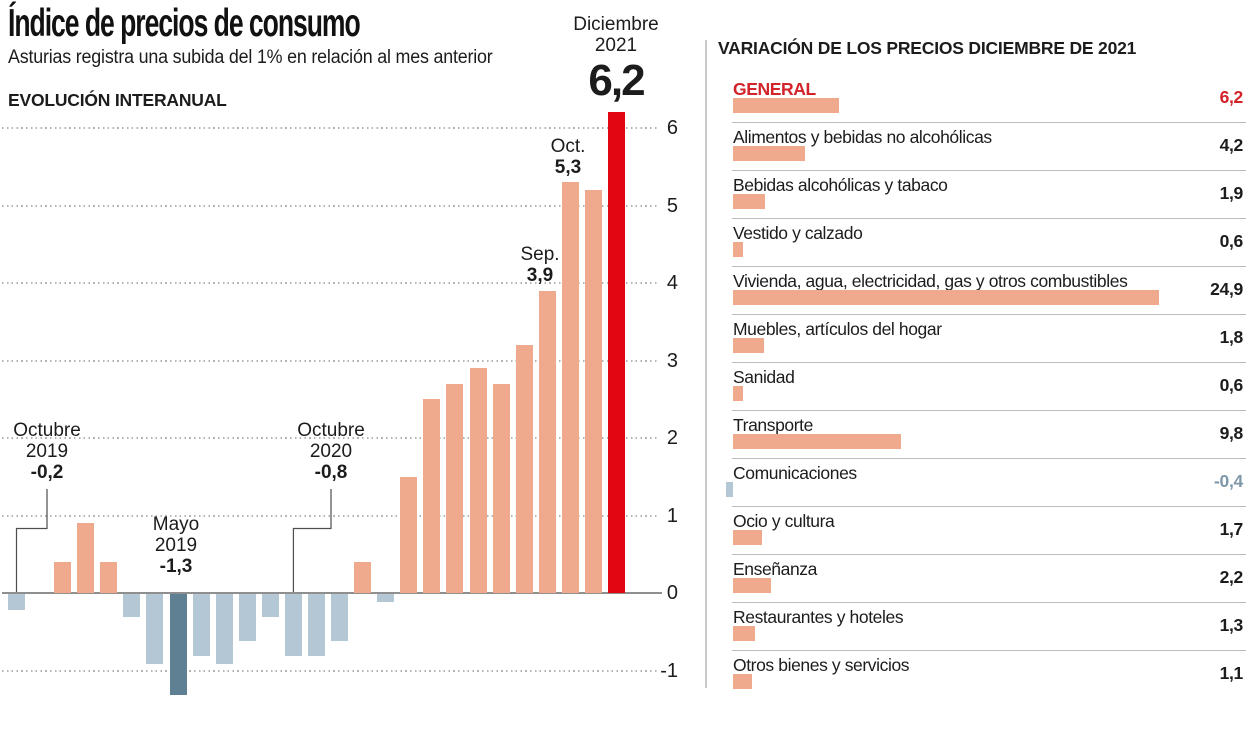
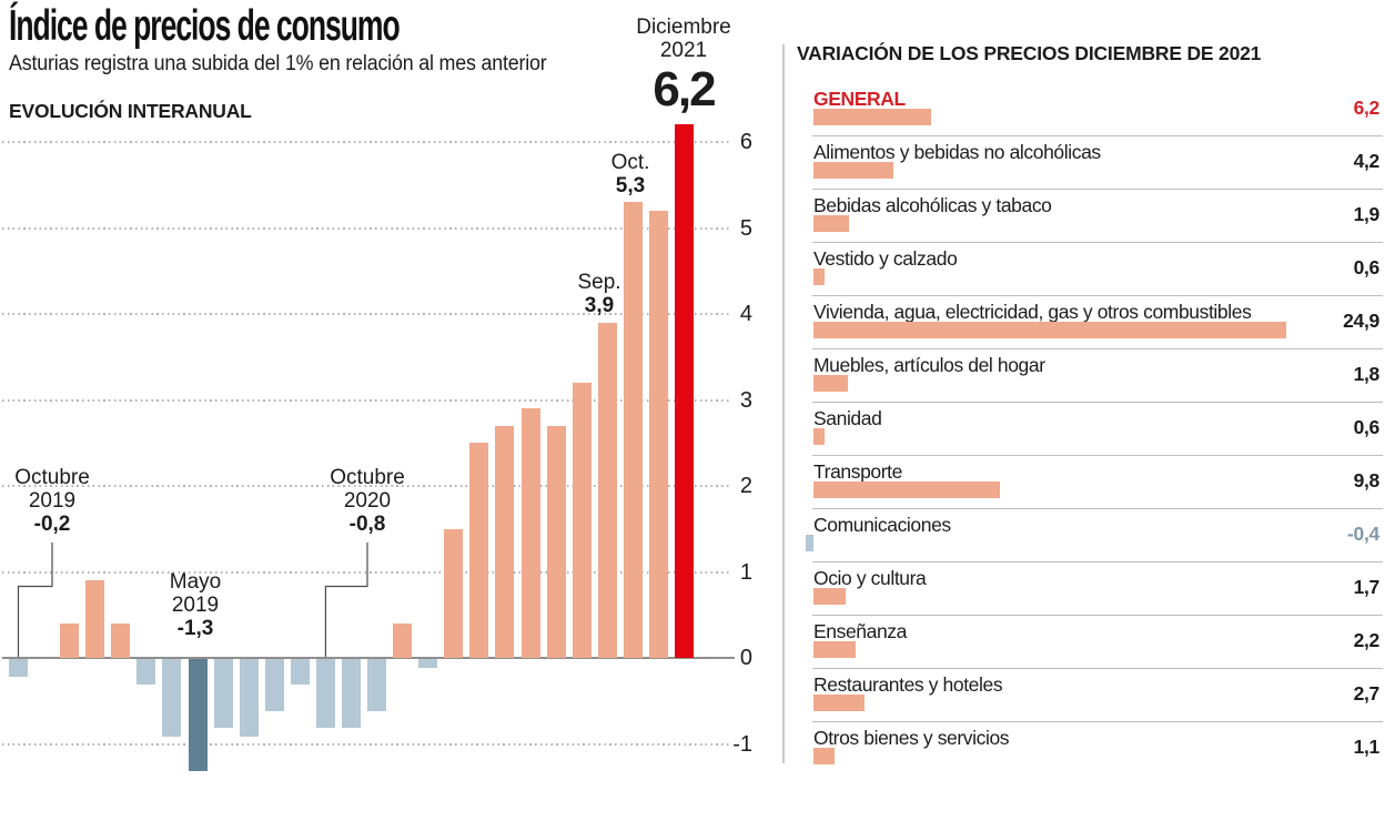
VARIACIÓN DE LOS PRECIOS DICIEMBRE DE 2021/Restaurantes y hoteles: 1,3 -> 2,7
